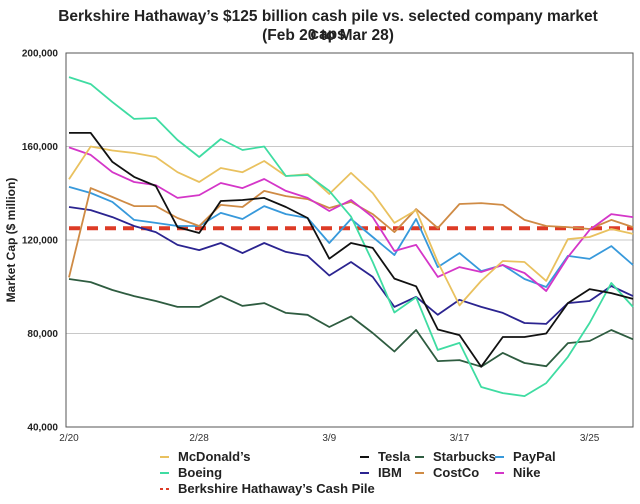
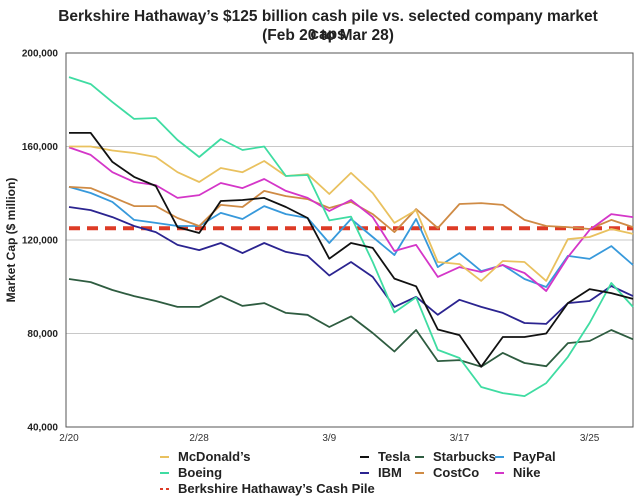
McDonald’s/2/20: 146000 -> 160000
CostCo/2/20: 104000 -> 143000
Boeing/3/9: 141000 -> 128000
McDonald’s/3/17: 92000 -> 110000
Boeing/3/17: 76000 -> 70000
